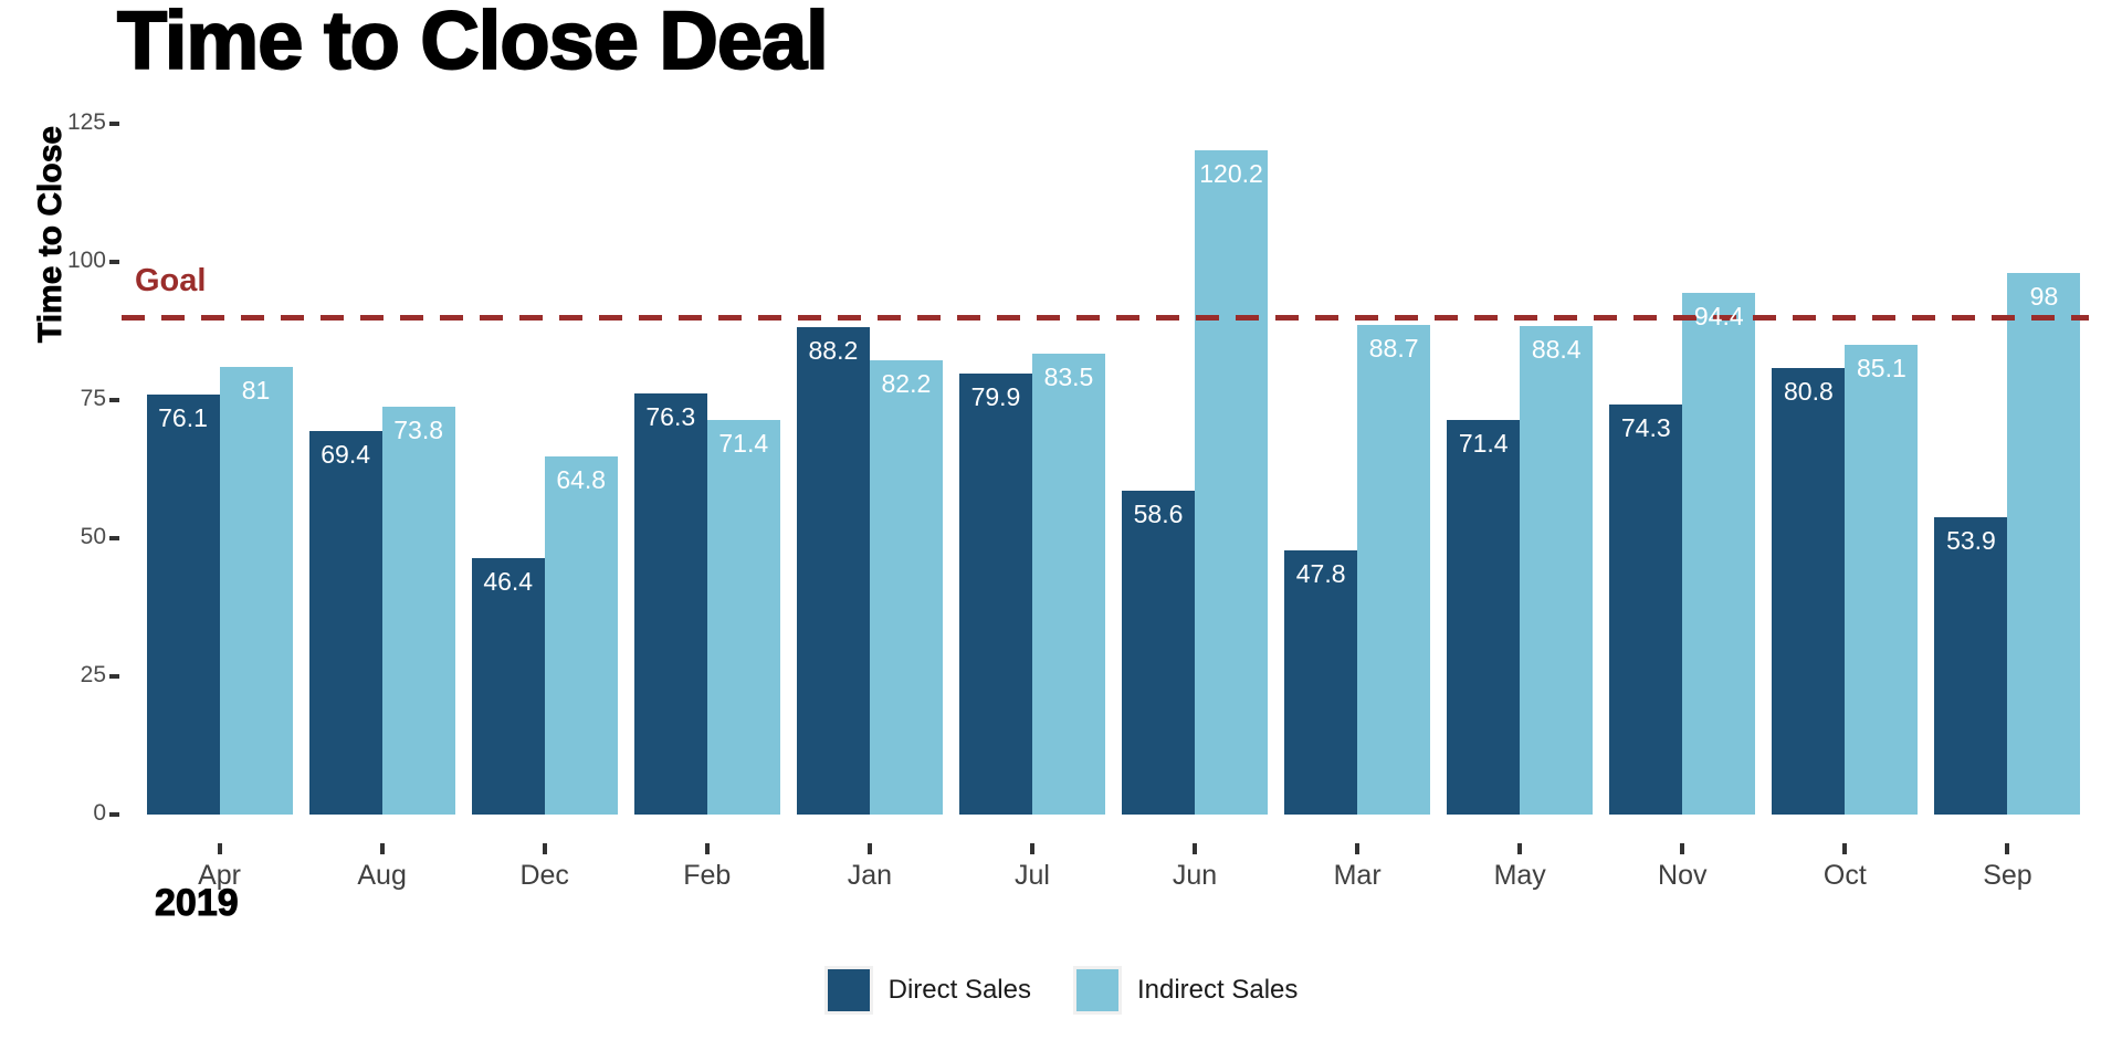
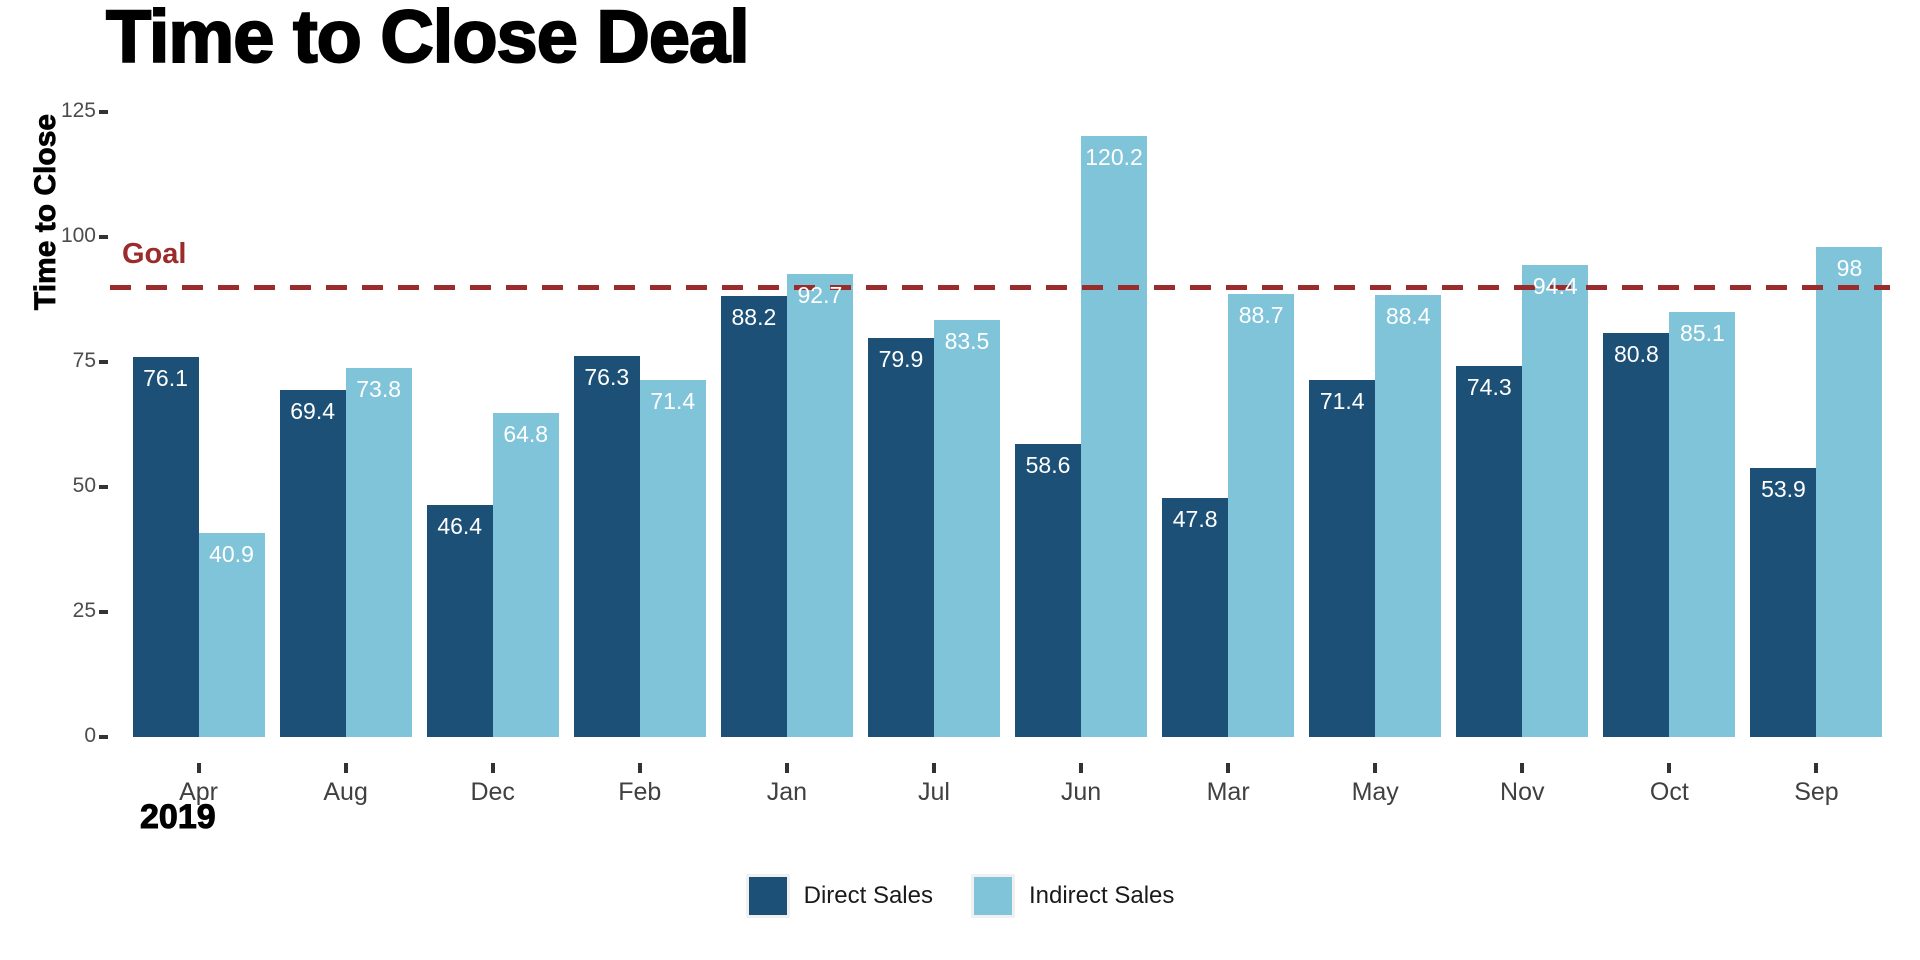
Indirect Sales/Apr: 81 -> 40.9
Indirect Sales/Jan: 82.2 -> 92.7
